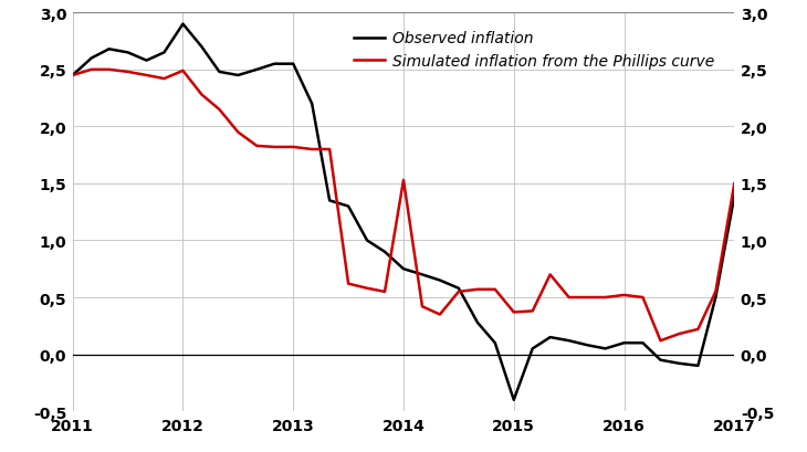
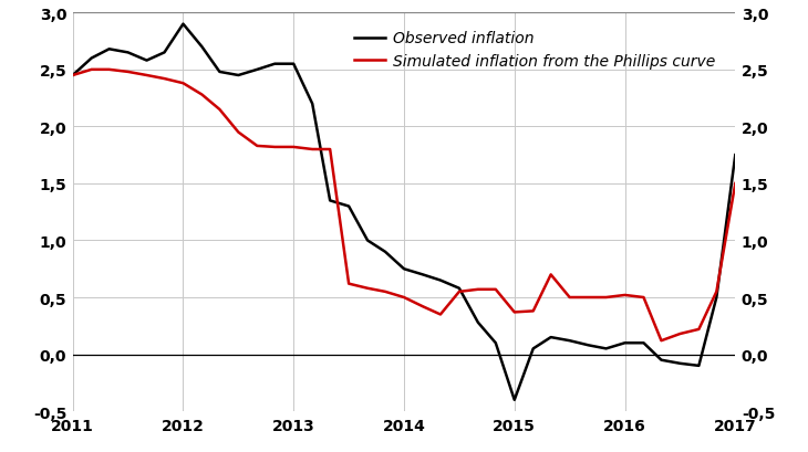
Simulated inflation from the Phillips curve/2012: 2,49 -> 2,38
Simulated inflation from the Phillips curve/2014: 1,53 -> 0,50
Observed inflation/2017: 1,39 -> 1,75
